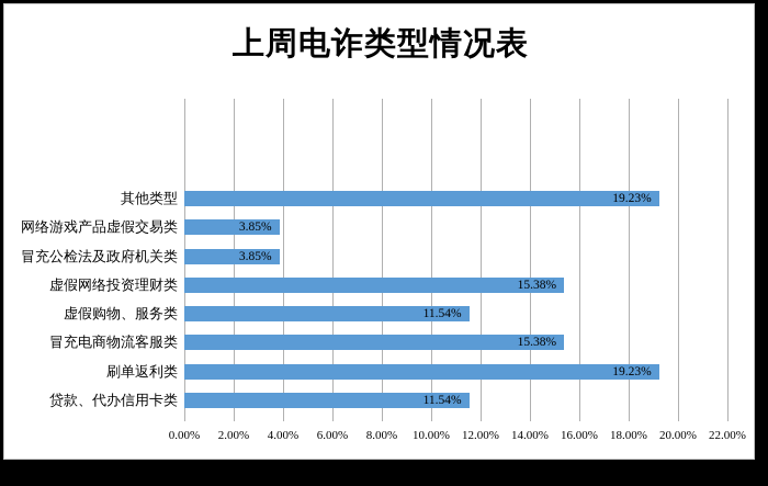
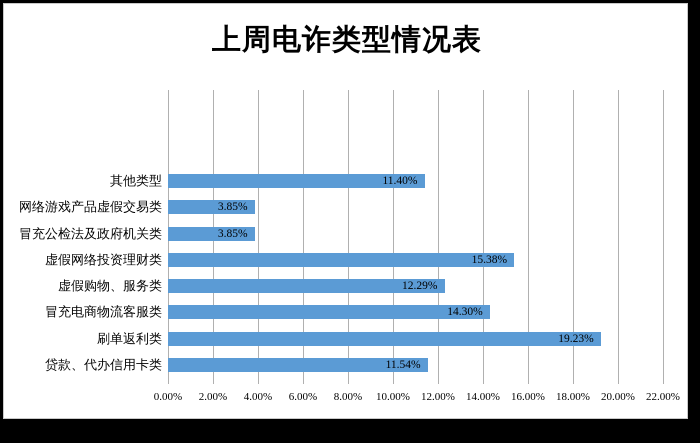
其他类型: 19.23% -> 11.40%
虚假购物、服务类: 11.54% -> 12.29%
冒充电商物流客服类: 15.38% -> 14.30%
